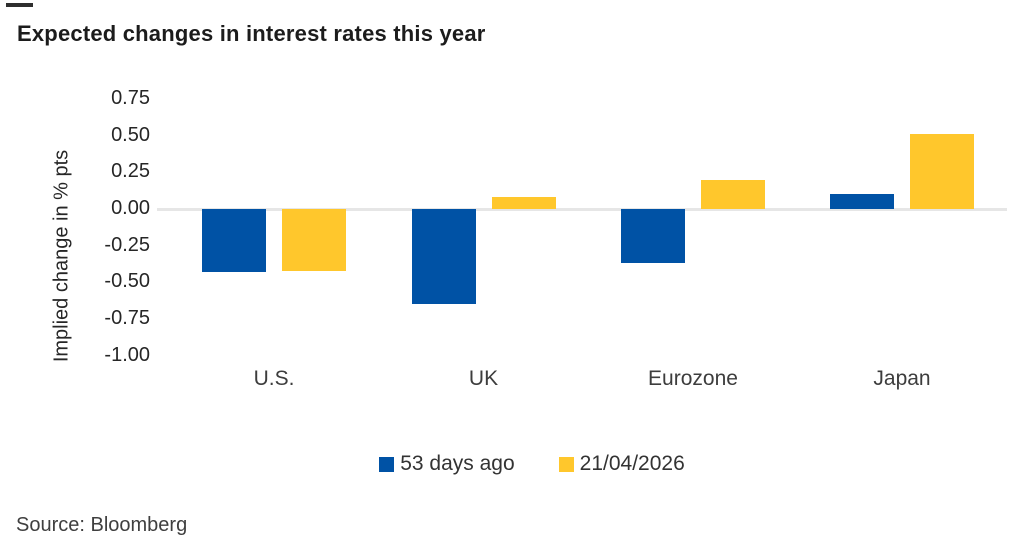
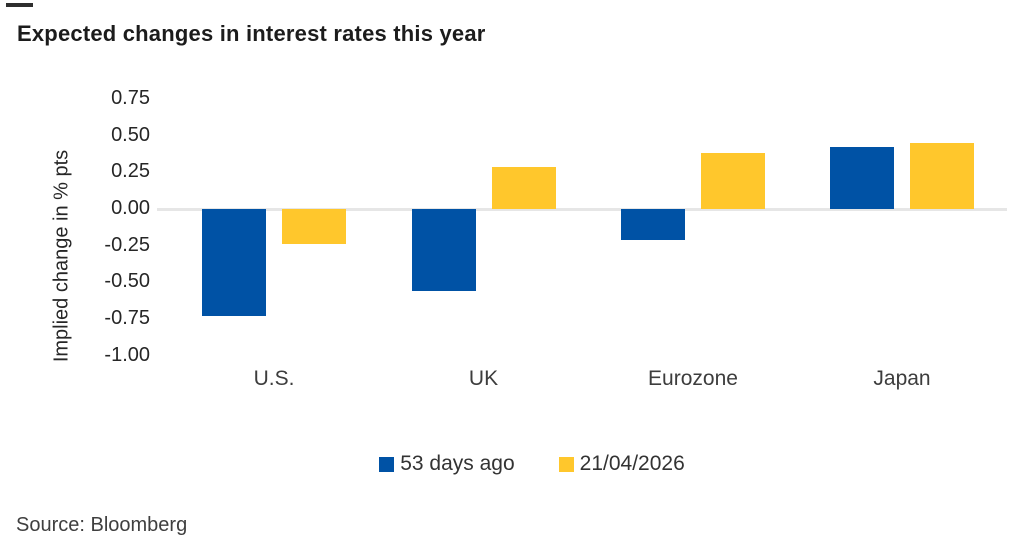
53 days ago/U.S.: -0.43 -> -0.73
21/04/2026/U.S.: -0.42 -> -0.24
53 days ago/UK: -0.65 -> -0.56
21/04/2026/UK: 0.08 -> 0.29
53 days ago/Eurozone: -0.37 -> -0.21
21/04/2026/Eurozone: 0.20 -> 0.38
53 days ago/Japan: 0.10 -> 0.42
21/04/2026/Japan: 0.51 -> 0.45
